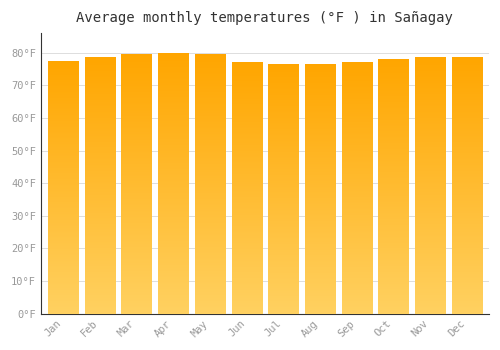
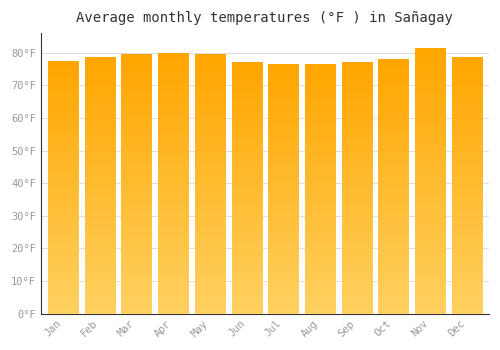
Nov: 78.5°F -> 81.5°F
